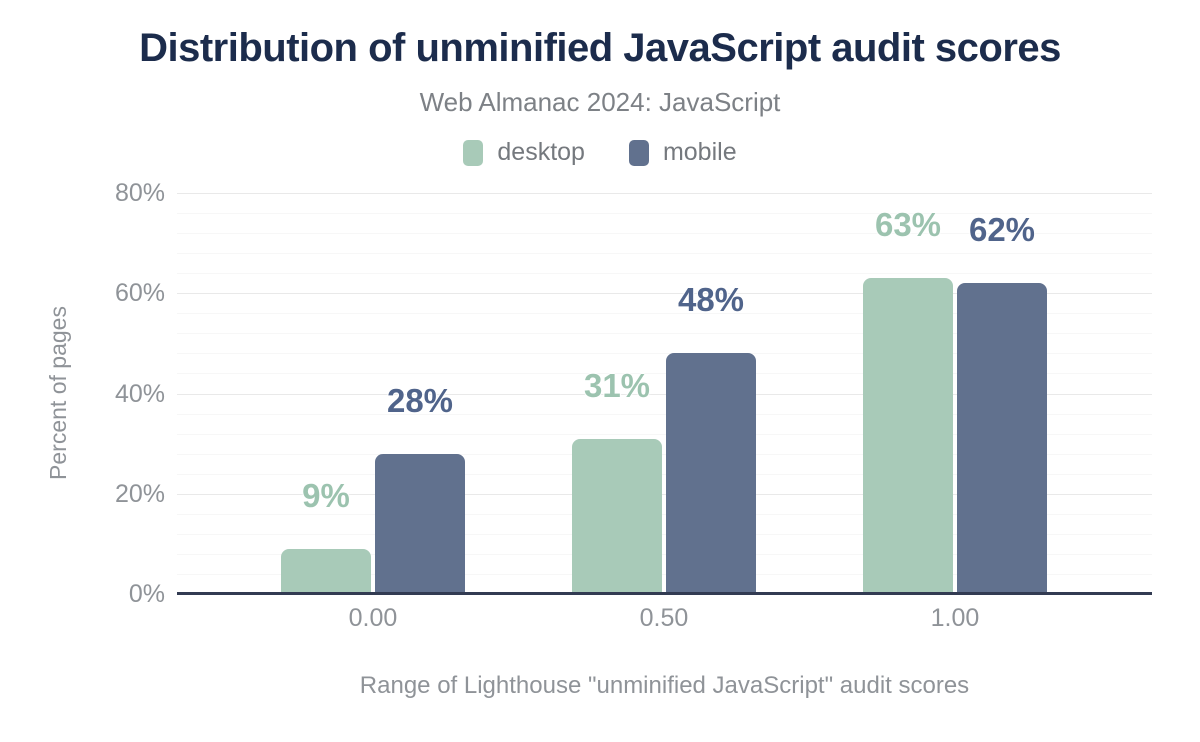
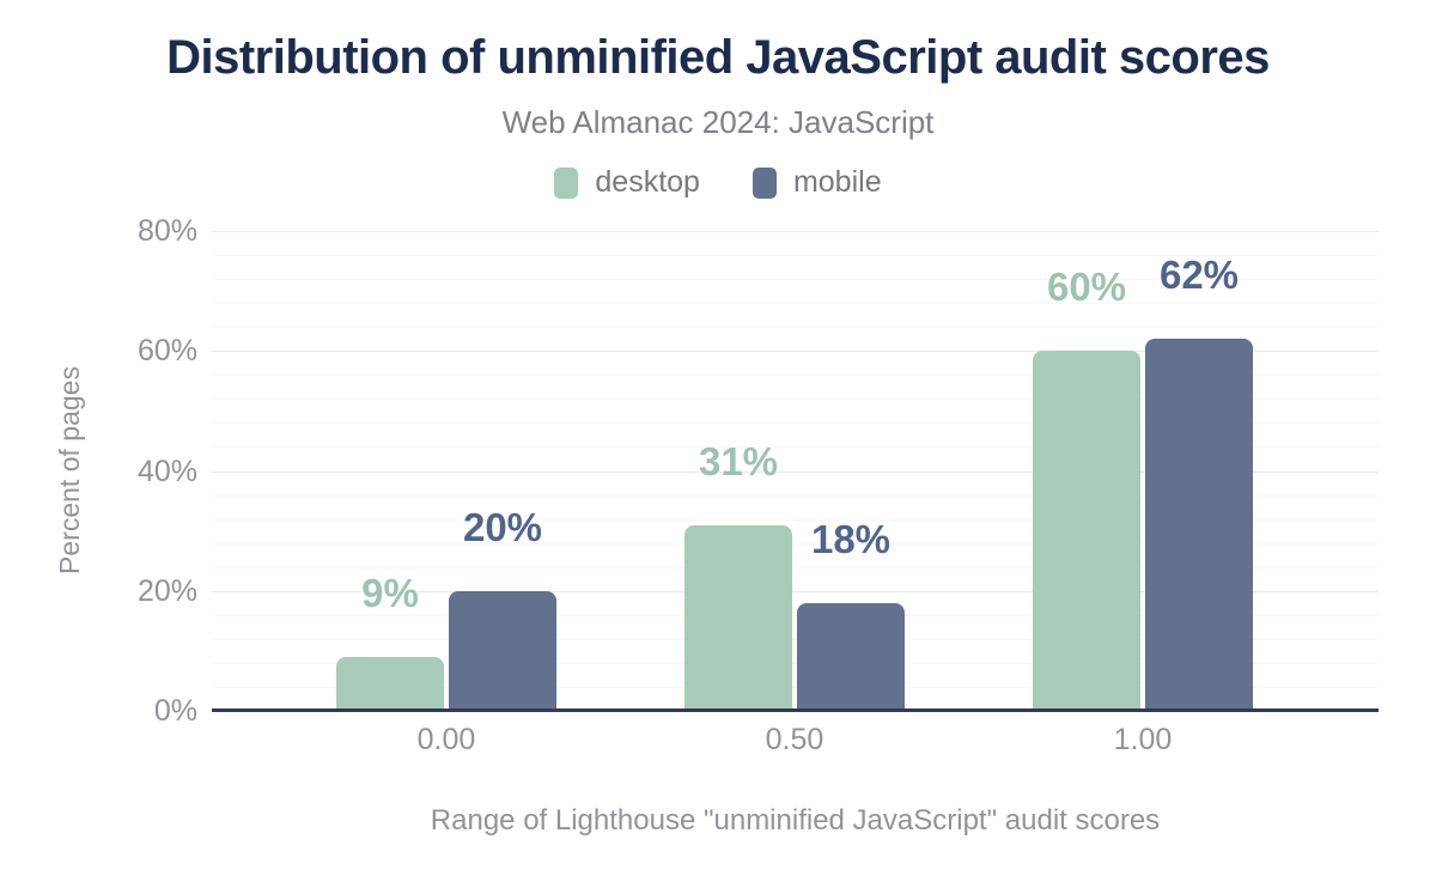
mobile/0.00: 28% -> 20%
mobile/0.50: 48% -> 18%
desktop/1.00: 63% -> 60%
